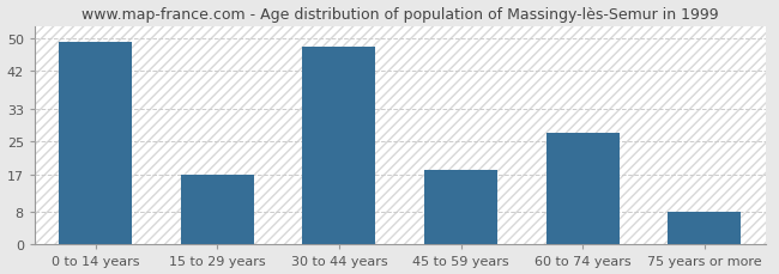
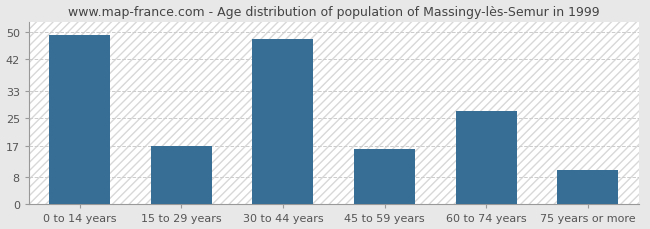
45 to 59 years: 18 -> 16
75 years or more: 8 -> 10
